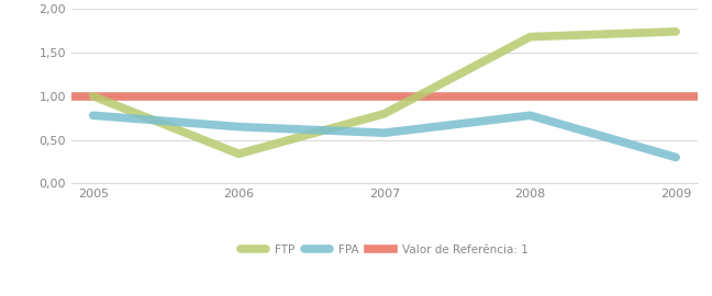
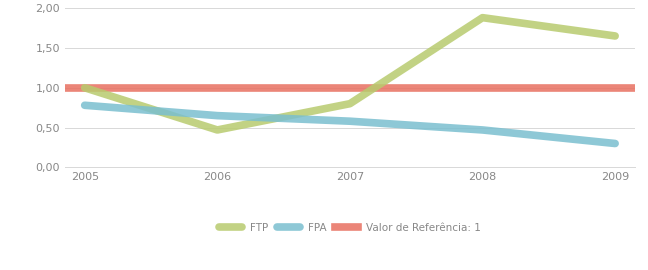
FTP/2006: 0,34 -> 0,47
FTP/2008: 1,68 -> 1,88
FPA/2008: 0,78 -> 0,47
FTP/2009: 1,74 -> 1,65
